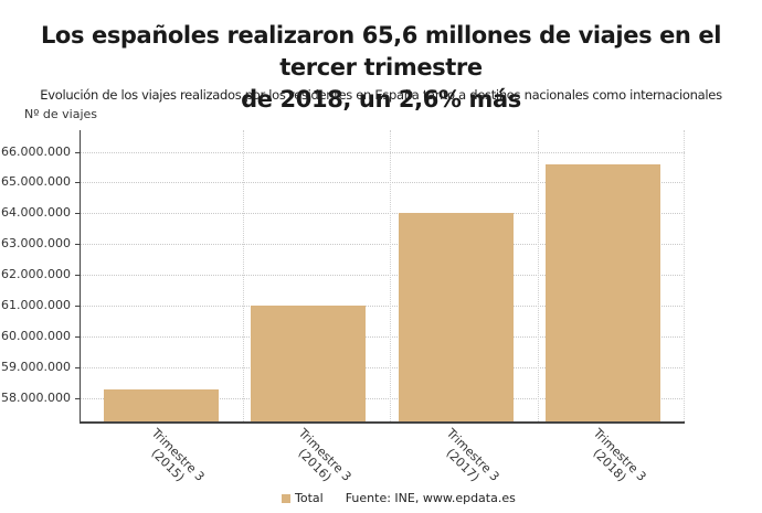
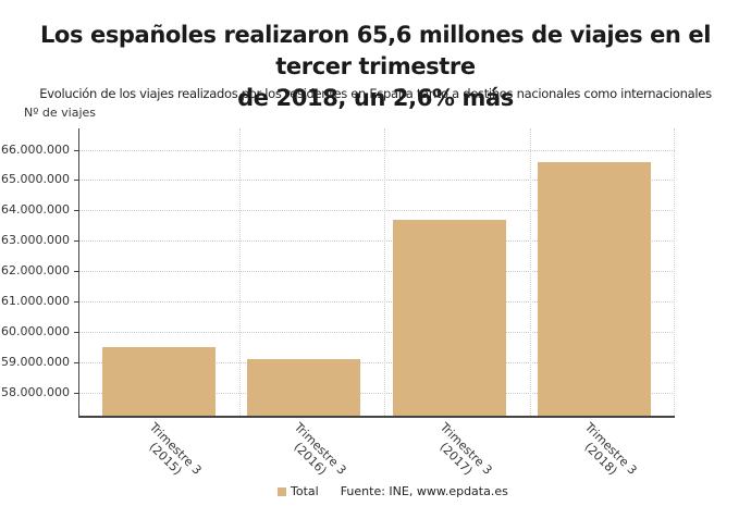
Trimestre 3 (2015): 58300000 -> 59500000
Trimestre 3 (2016): 61000000 -> 59100000
Trimestre 3 (2017): 64000000 -> 63700000
